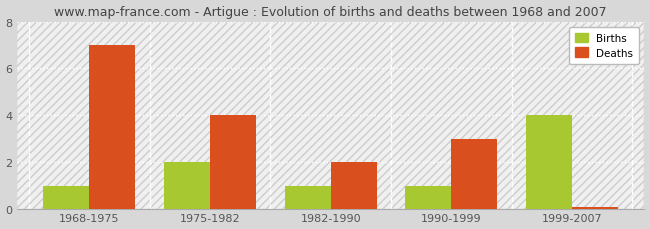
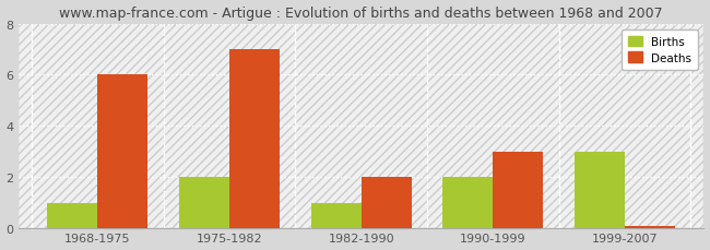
Deaths/1968-1975: 7.00 -> 6.00
Deaths/1975-1982: 4.00 -> 7.00
Births/1990-1999: 1 -> 2
Births/1999-2007: 4 -> 3
